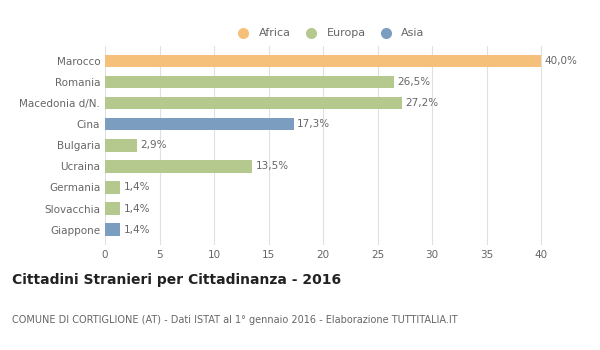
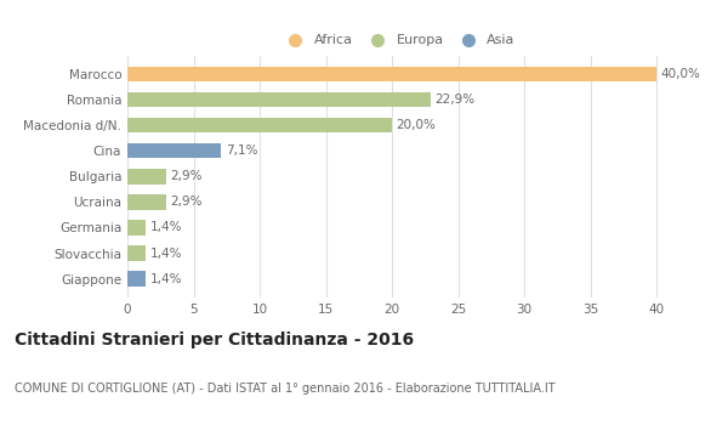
Romania: 26,5% -> 22,9%
Macedonia d/N.: 27,2% -> 20,0%
Cina: 17,3% -> 7,1%
Ucraina: 13,5% -> 2,9%
